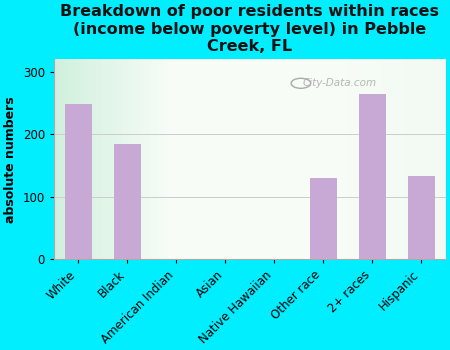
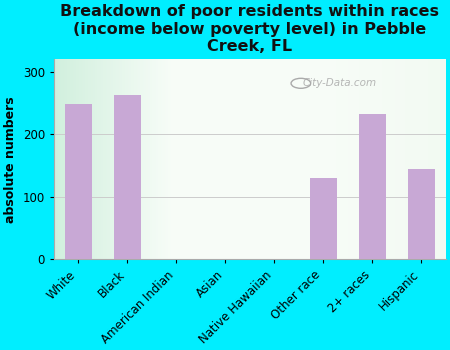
Black: 184 -> 263
2+ races: 264 -> 233
Hispanic: 134 -> 145
